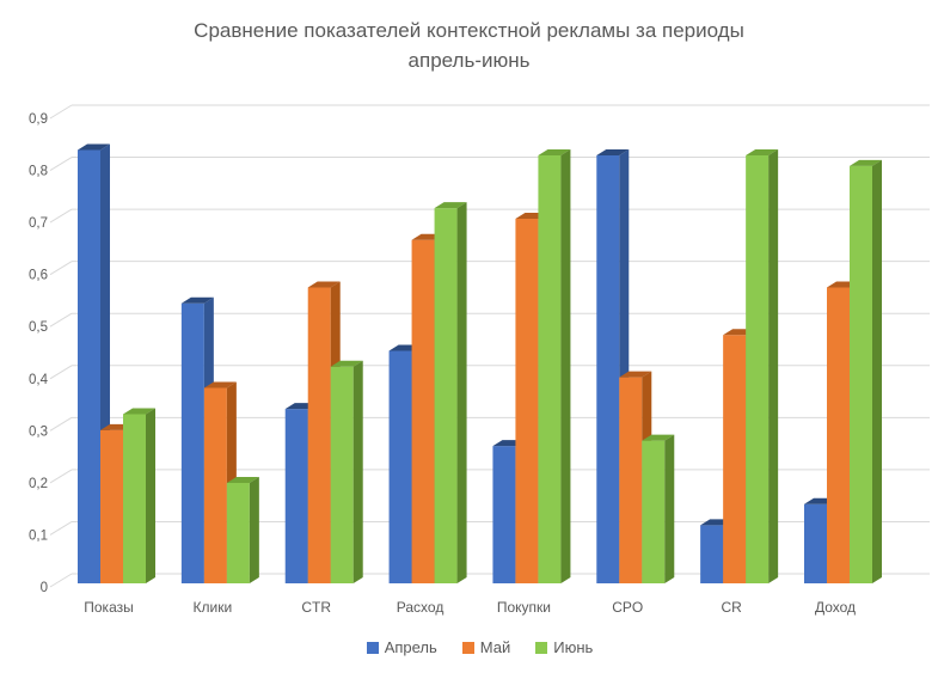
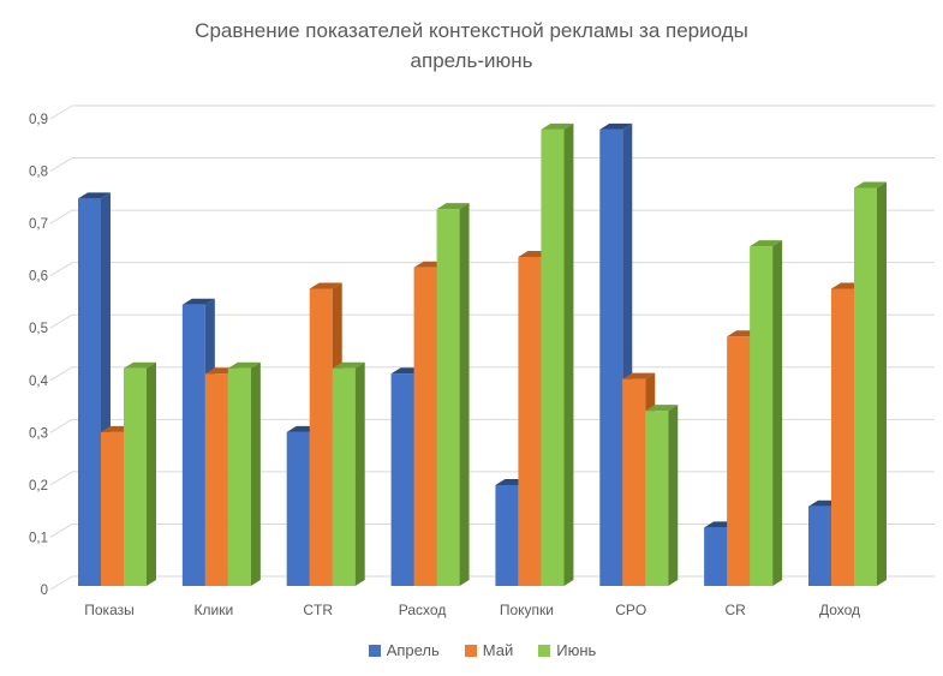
Апрель/Показы: 0,82 -> 0,73
Июнь/Показы: 0,32 -> 0,41
Май/Клики: 0,37 -> 0,40
Июнь/Клики: 0,19 -> 0,41
Апрель/CTR: 0,33 -> 0,29
Апрель/Расход: 0,44 -> 0,40
Май/Расход: 0,65 -> 0,60
Апрель/Покупки: 0,26 -> 0,19
Май/Покупки: 0,69 -> 0,62
Июнь/Покупки: 0,81 -> 0,86
Апрель/CPO: 0,81 -> 0,86
Июнь/CPO: 0,27 -> 0,33
Июнь/CR: 0,81 -> 0,64
Июнь/Доход: 0,79 -> 0,75
